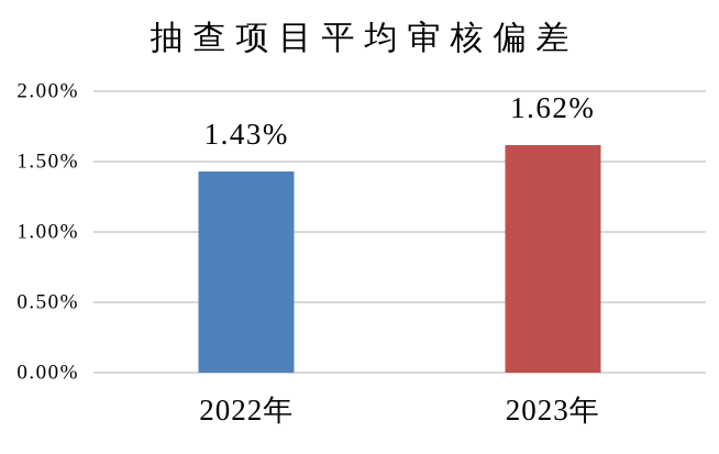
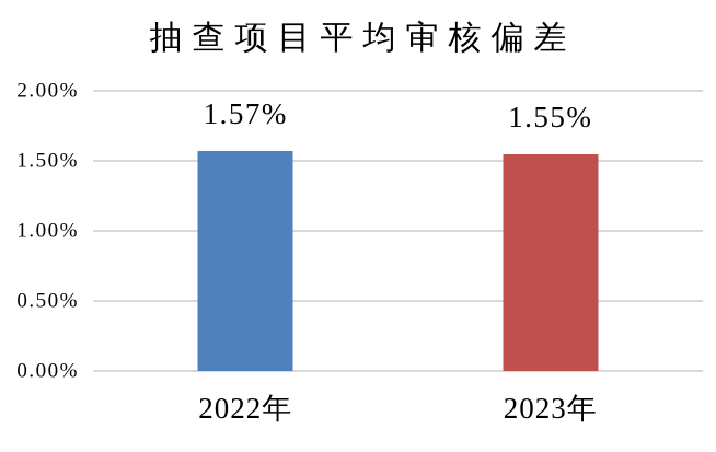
2022年: 1.43% -> 1.57%
2023年: 1.62% -> 1.55%
